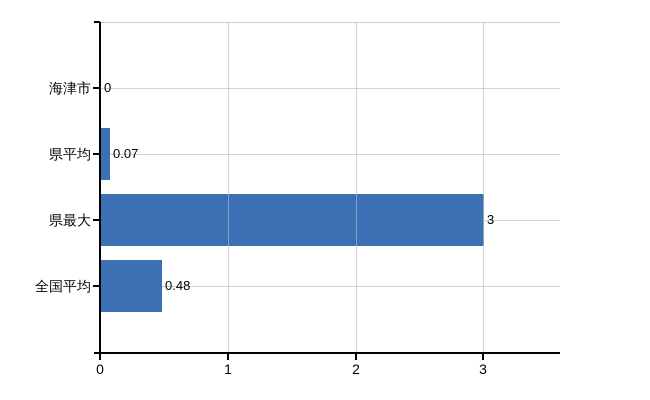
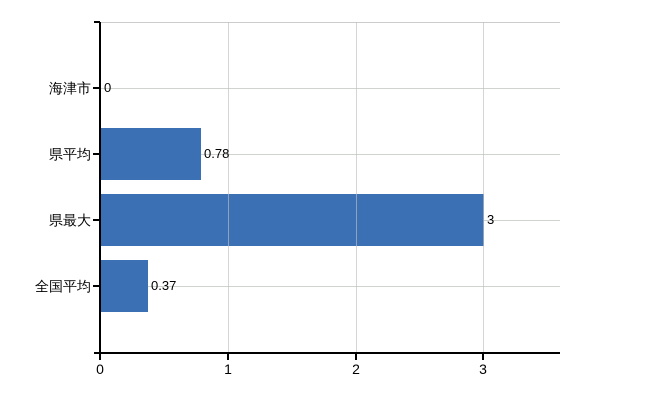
県平均: 0.07 -> 0.78
全国平均: 0.48 -> 0.37
